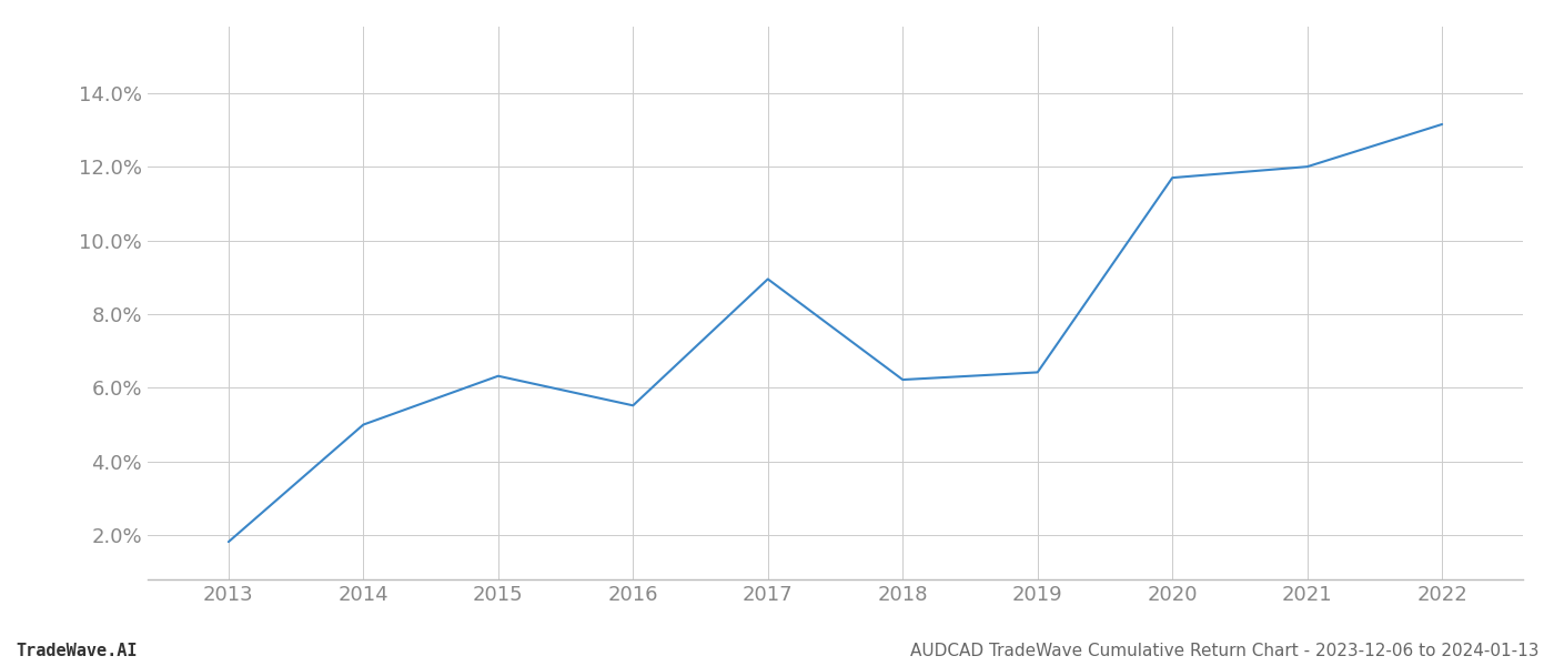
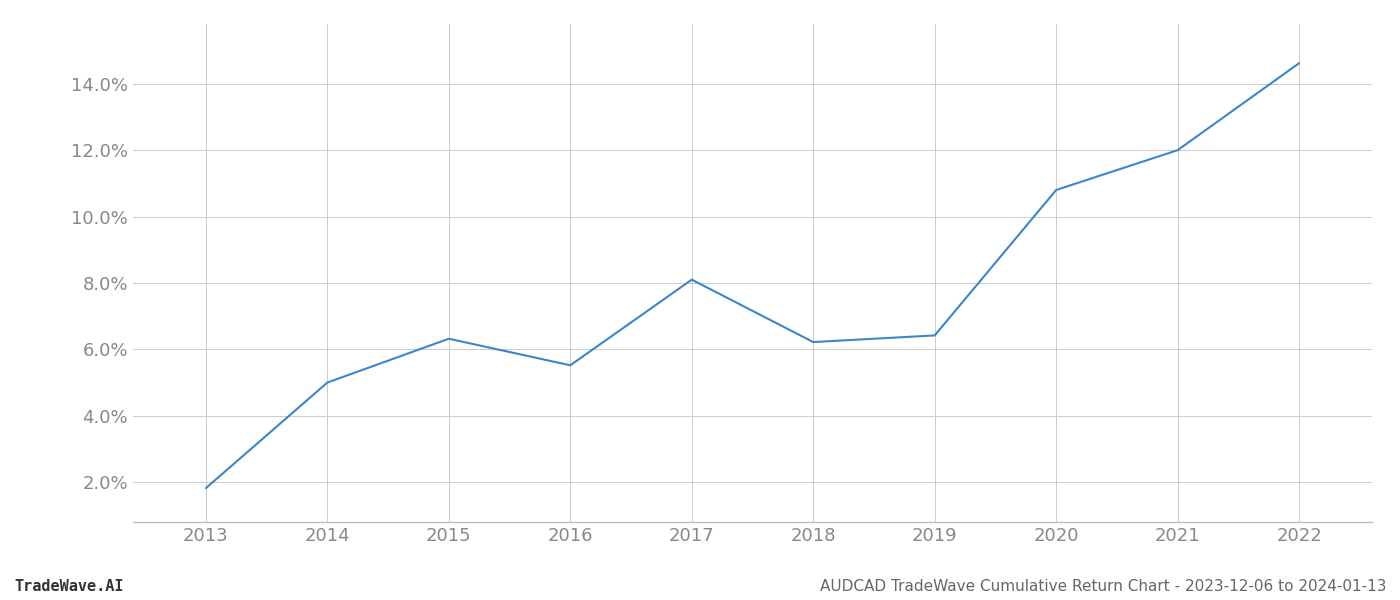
2017: 8.95% -> 8.10%
2020: 11.70% -> 10.80%
2022: 13.15% -> 14.62%
